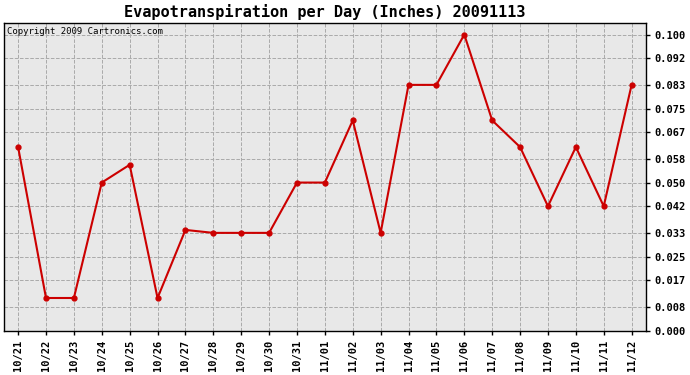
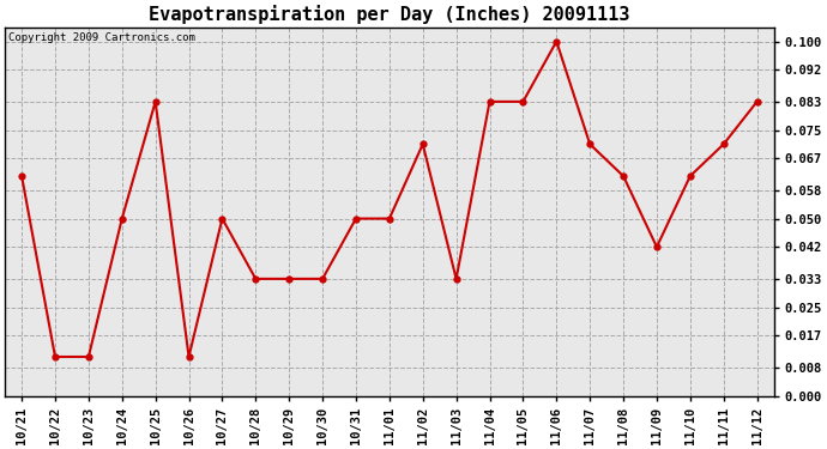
10/25: 0.056 -> 0.083
10/27: 0.034 -> 0.050
11/11: 0.042 -> 0.071
